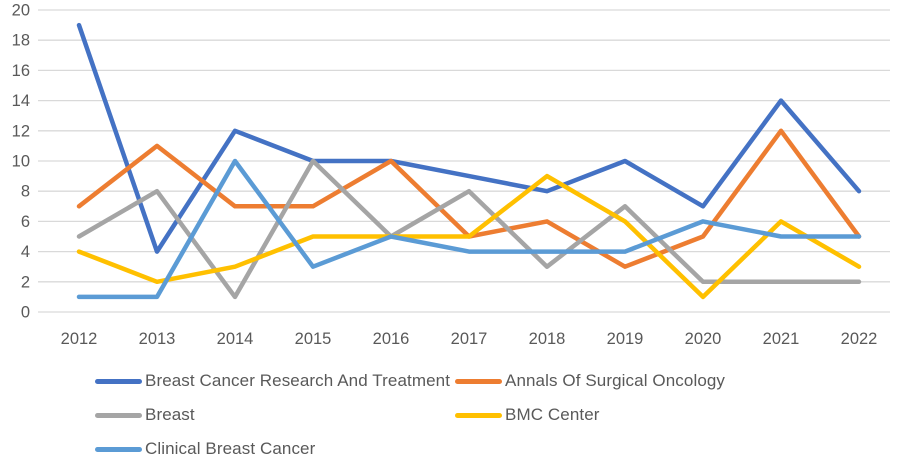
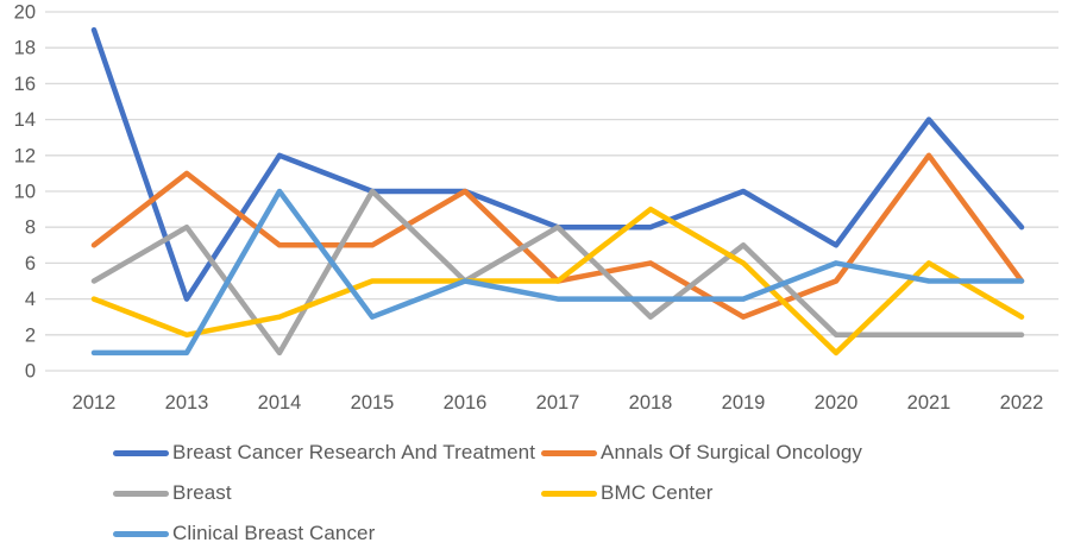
Breast Cancer Research And Treatment/2017: 9 -> 8
